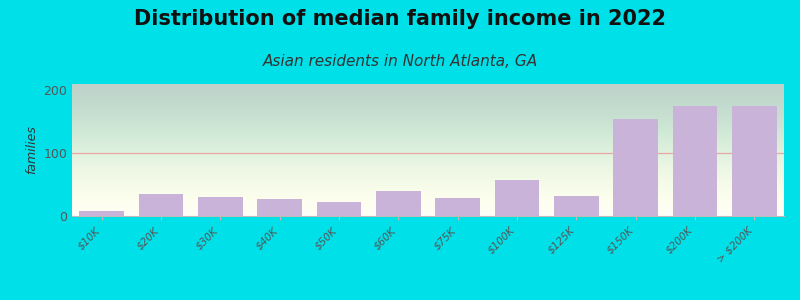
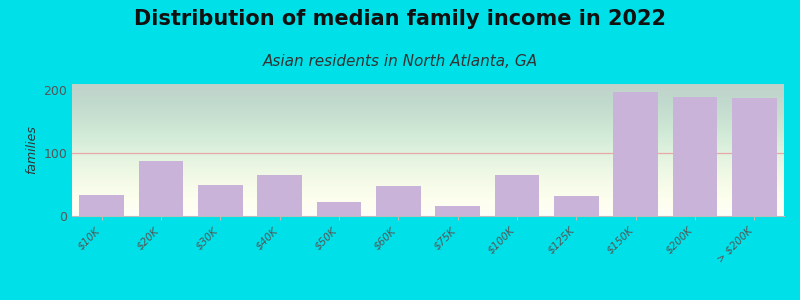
$10K: 8 -> 34
$20K: 35 -> 88
$30K: 30 -> 50
$40K: 27 -> 66
$60K: 40 -> 48
$75K: 28 -> 16
$100K: 58 -> 66
$150K: 155 -> 198
$200K: 175 -> 190
> $200K: 175 -> 188
